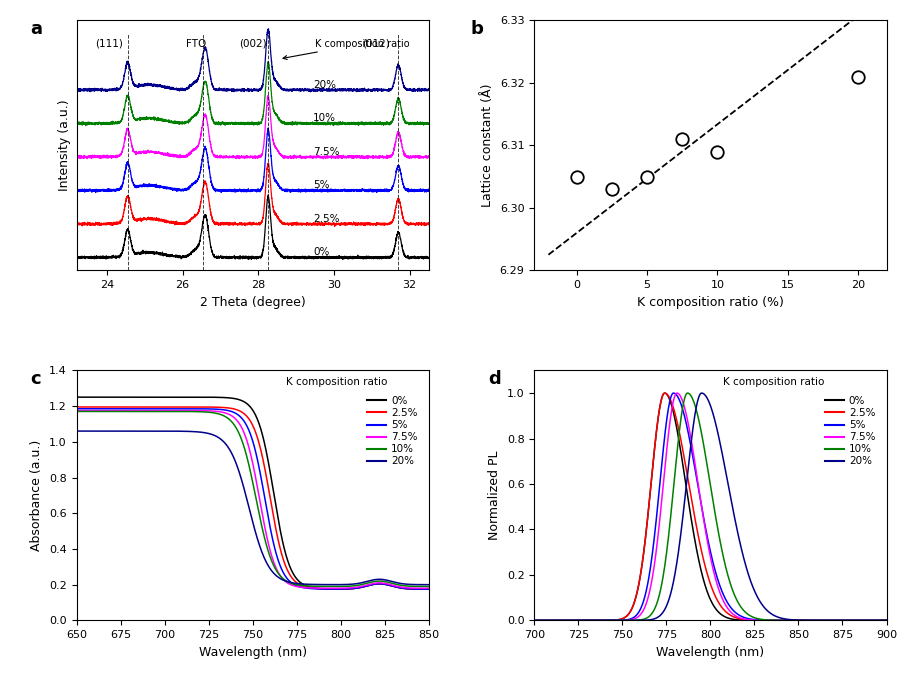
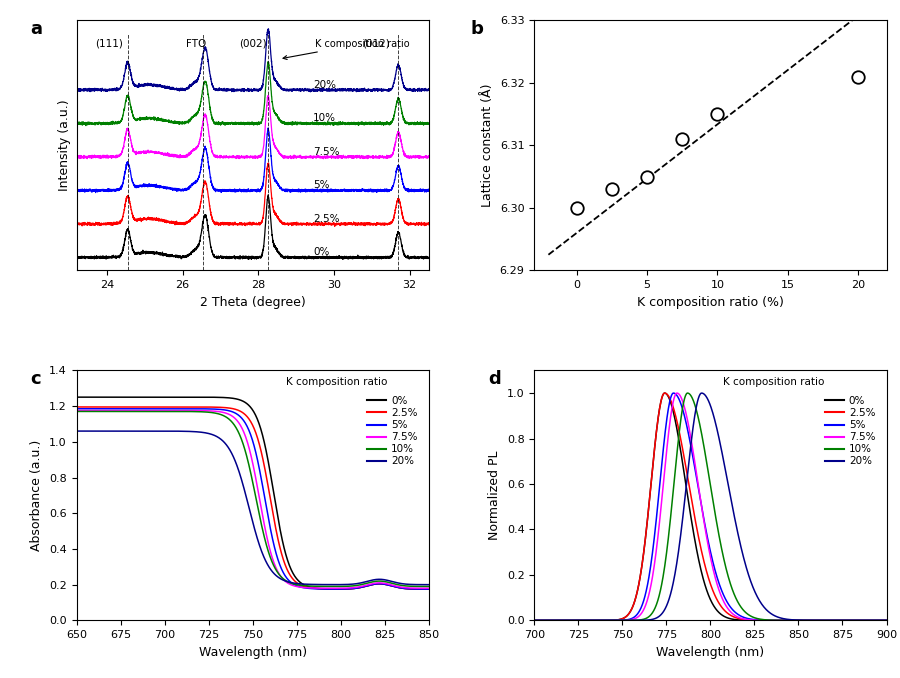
0: 6.305 -> 6.300
10: 6.309 -> 6.315
